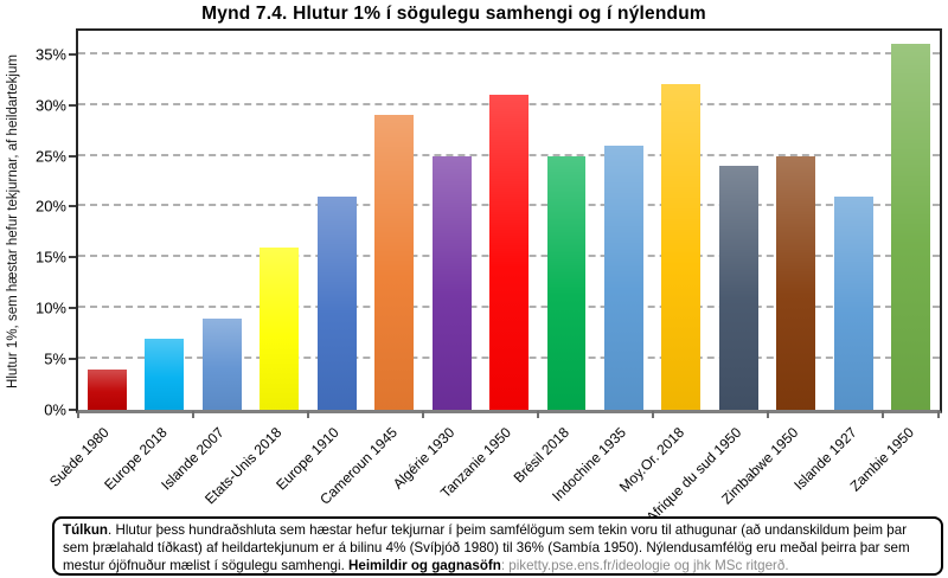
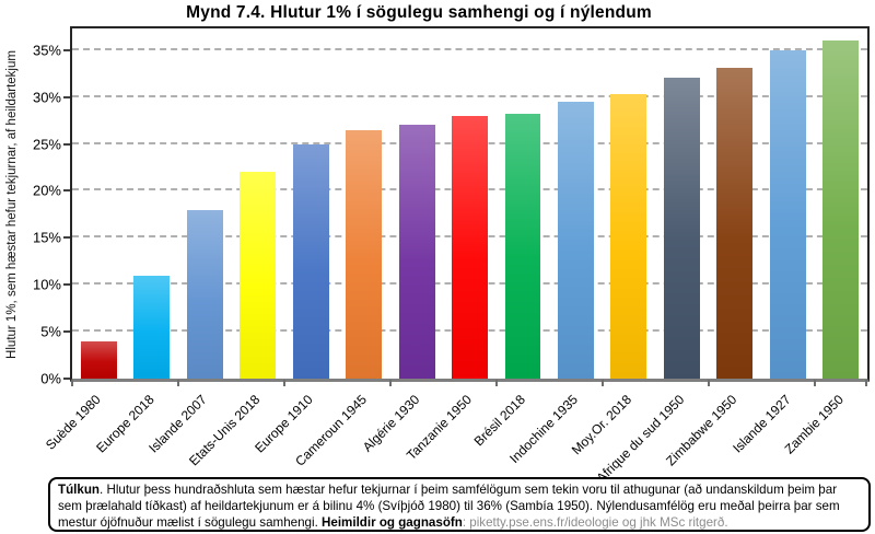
Europe 2018: 7% -> 11%
Islande 2007: 9% -> 18%
Etats-Unis 2018: 16% -> 22%
Europe 1910: 21% -> 25%
Cameroun 1945: 29% -> 26%
Algérie 1930: 25% -> 27%
Tanzanie 1950: 31% -> 28%
Brésil 2018: 25% -> 28%
Indochine 1935: 26% -> 30%
Moy.Or. 2018: 32% -> 30%
Afrique du sud 1950: 24% -> 32%
Zimbabwe 1950: 25% -> 33%
Islande 1927: 21% -> 35%
